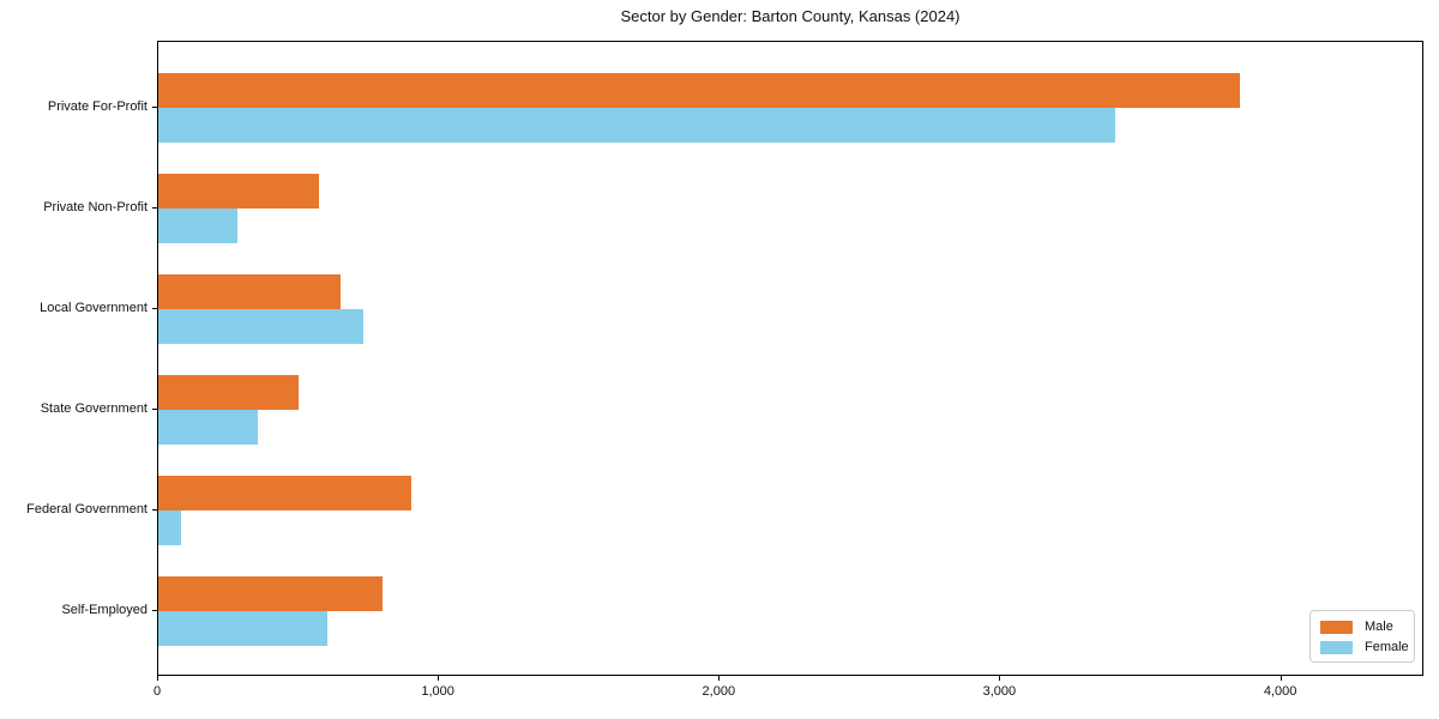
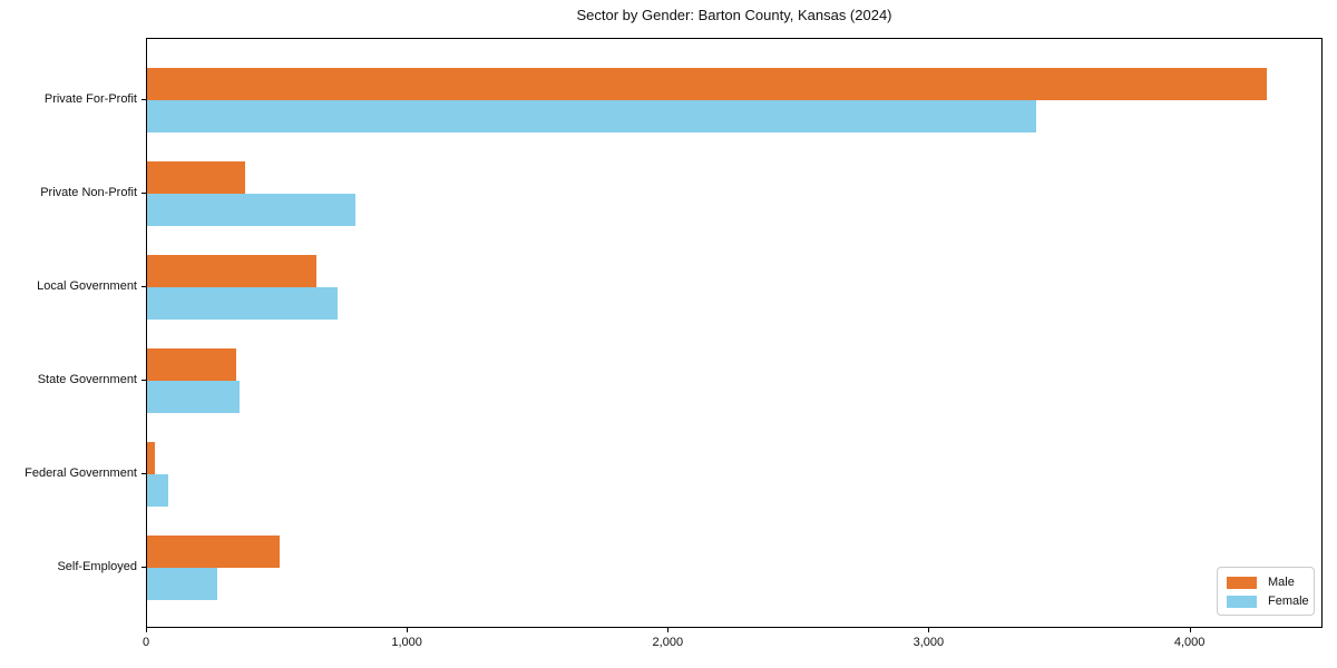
Male/Private For-Profit: 3850 -> 4290
Male/Private Non-Profit: 570 -> 380
Female/Private Non-Profit: 280 -> 800
Male/State Government: 500 -> 340
Male/Federal Government: 900 -> 30
Male/Self-Employed: 800 -> 510
Female/Self-Employed: 600 -> 270
